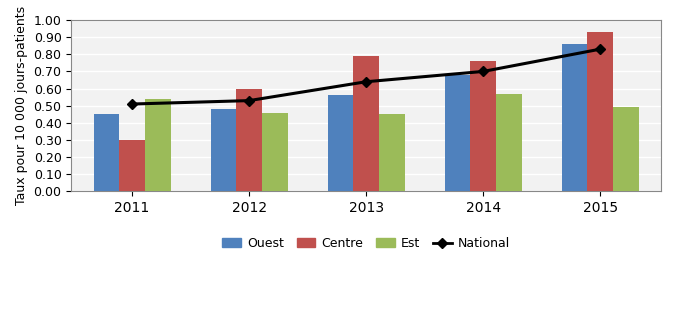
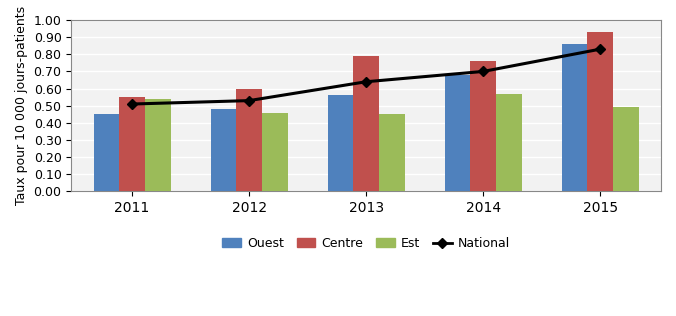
Centre/2011: 0.30 -> 0.55
